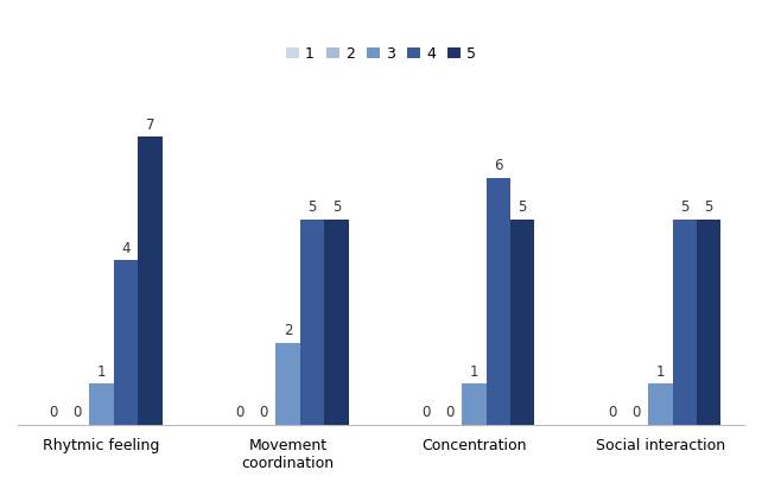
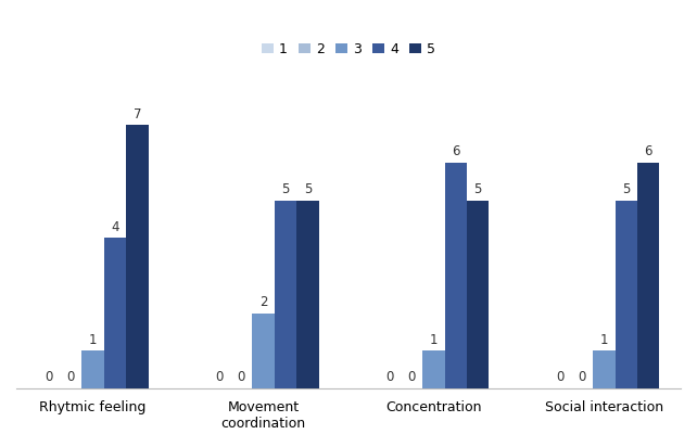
5/Social interaction: 5 -> 6
